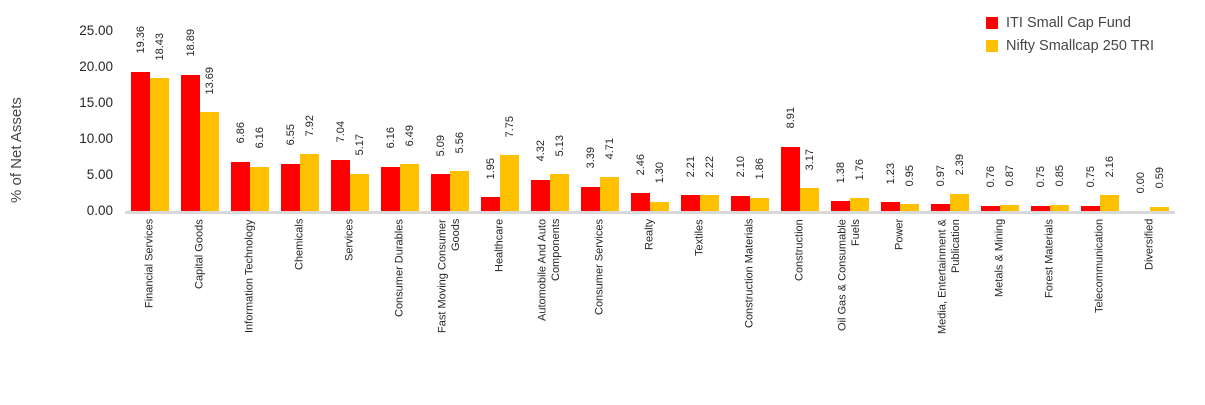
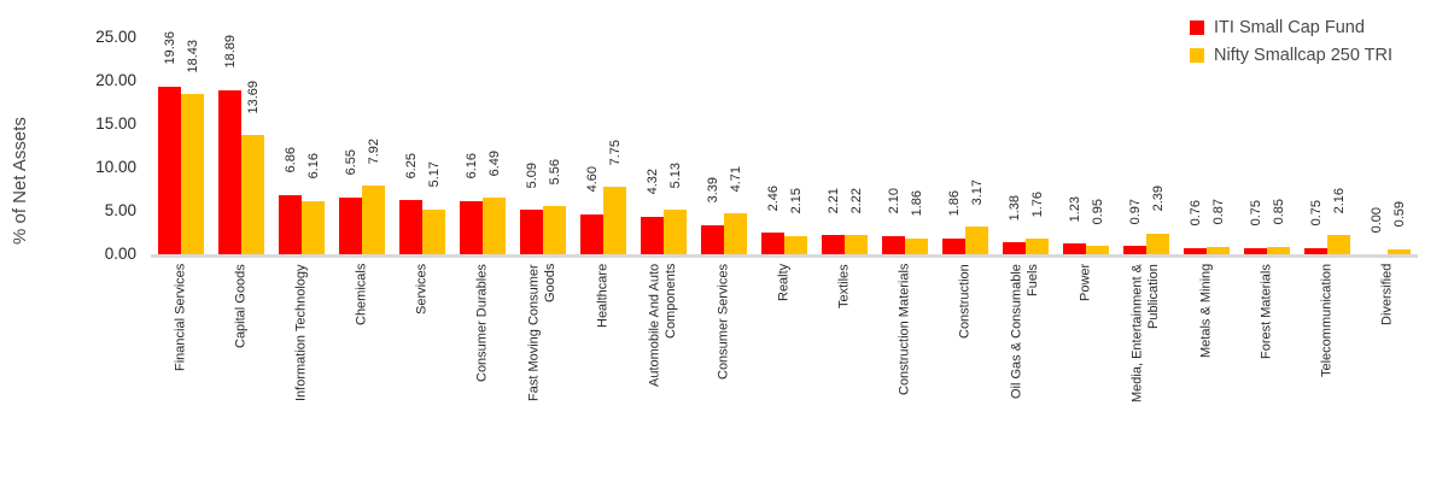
ITI Small Cap Fund/Services: 7.04 -> 6.25
ITI Small Cap Fund/Healthcare: 1.95 -> 4.60
Nifty Smallcap 250 TRI/Realty: 1.30 -> 2.15
ITI Small Cap Fund/Construction: 8.91 -> 1.86
